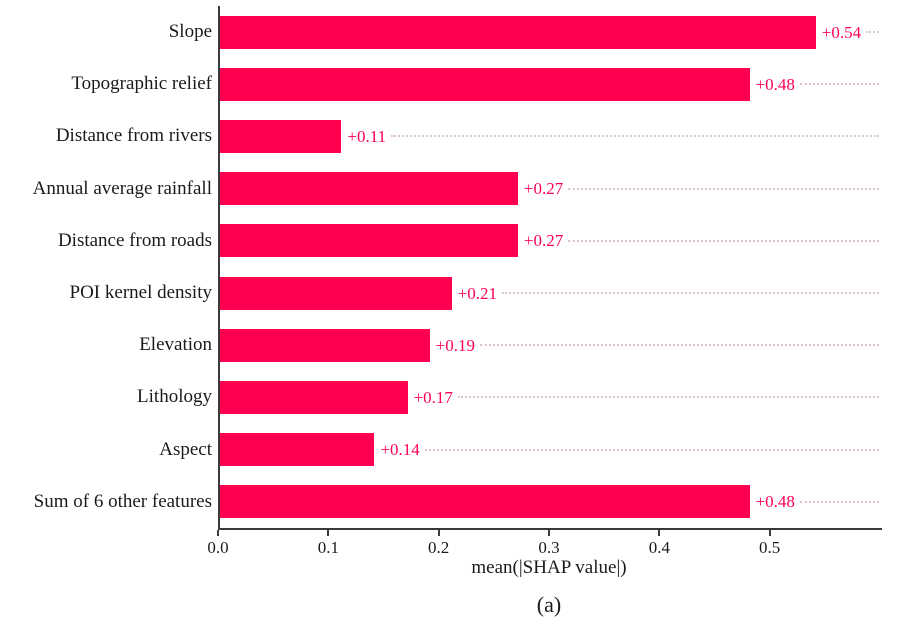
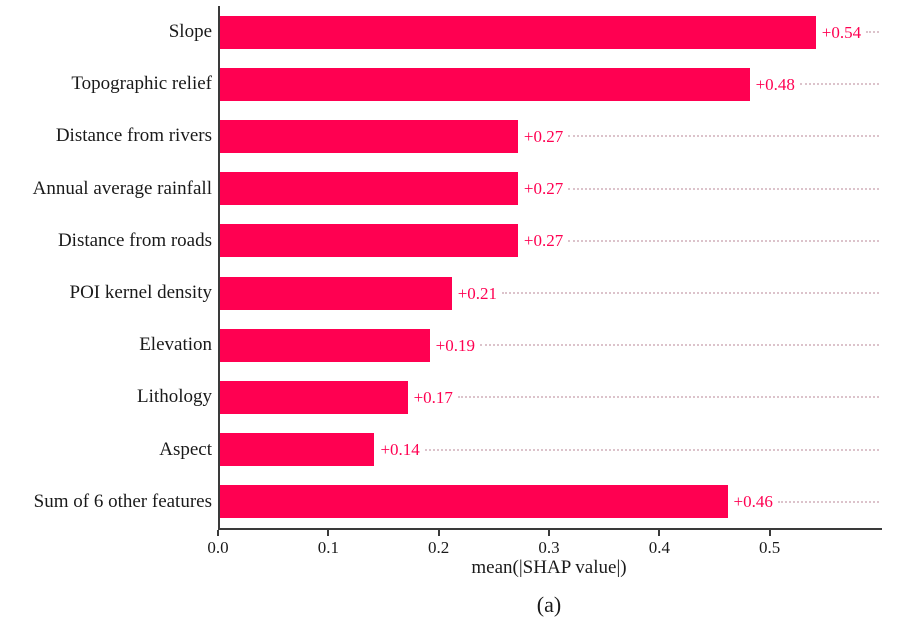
Distance from rivers: +0.11 -> +0.27
Sum of 6 other features: +0.48 -> +0.46
